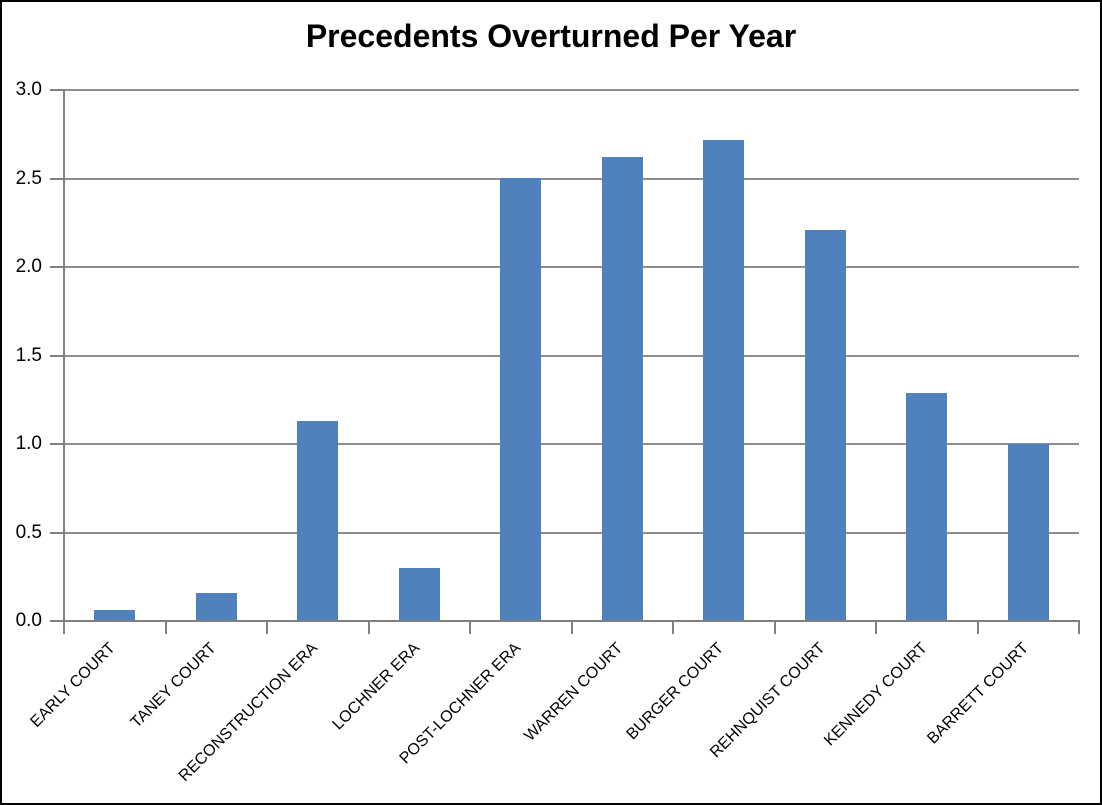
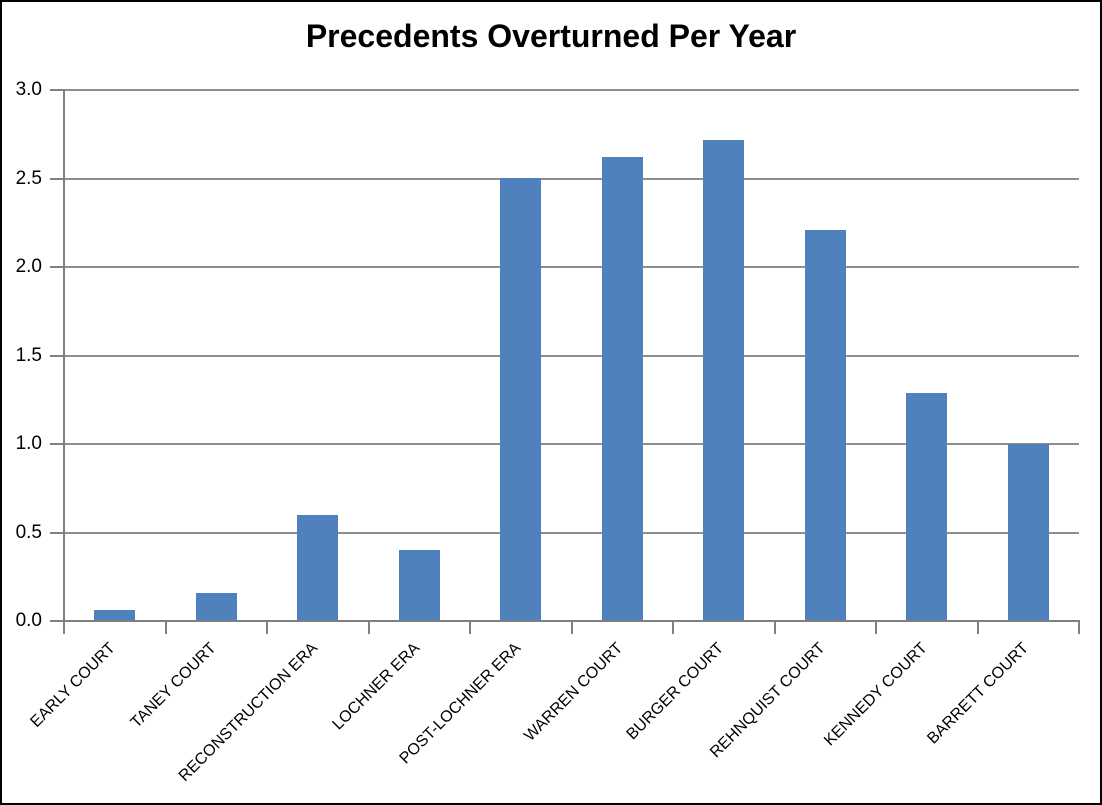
RECONSTRUCTION ERA: 1.13 -> 0.60
LOCHNER ERA: 0.30 -> 0.40
